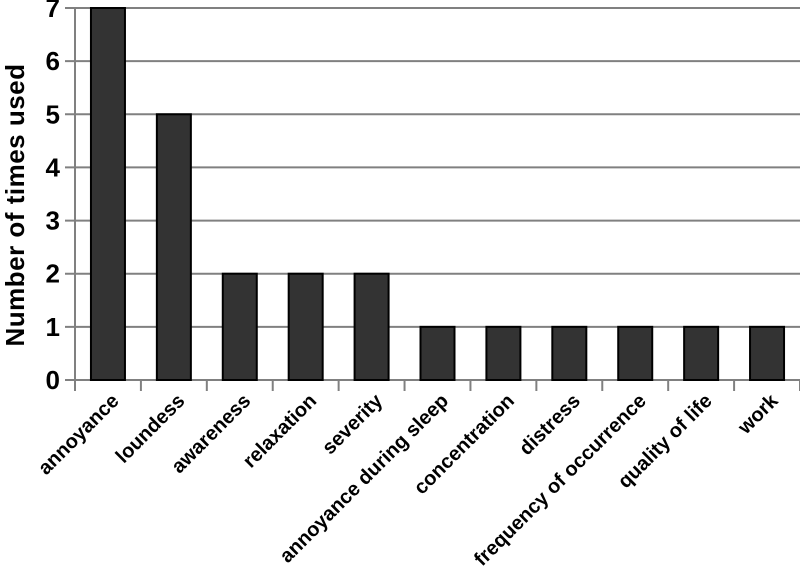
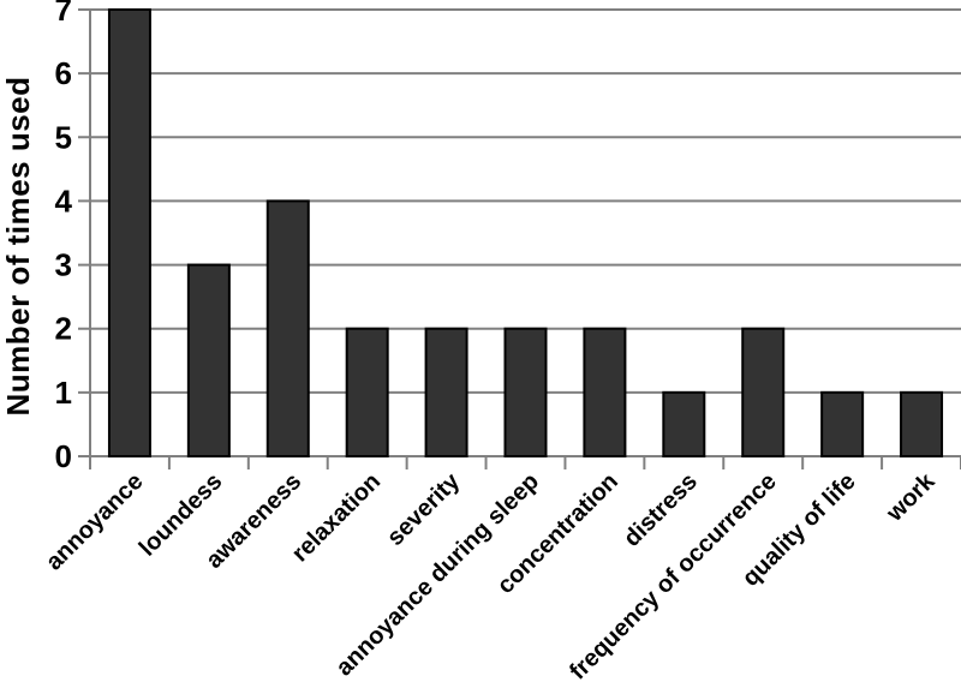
loundess: 5 -> 3
awareness: 2 -> 4
annoyance during sleep: 1 -> 2
concentration: 1 -> 2
frequency of occurrence: 1 -> 2
